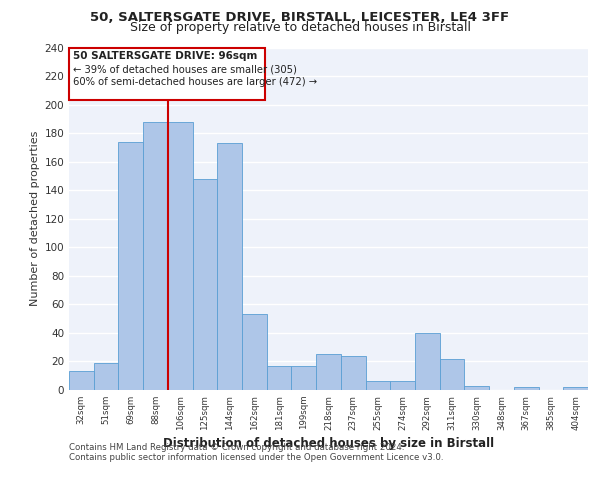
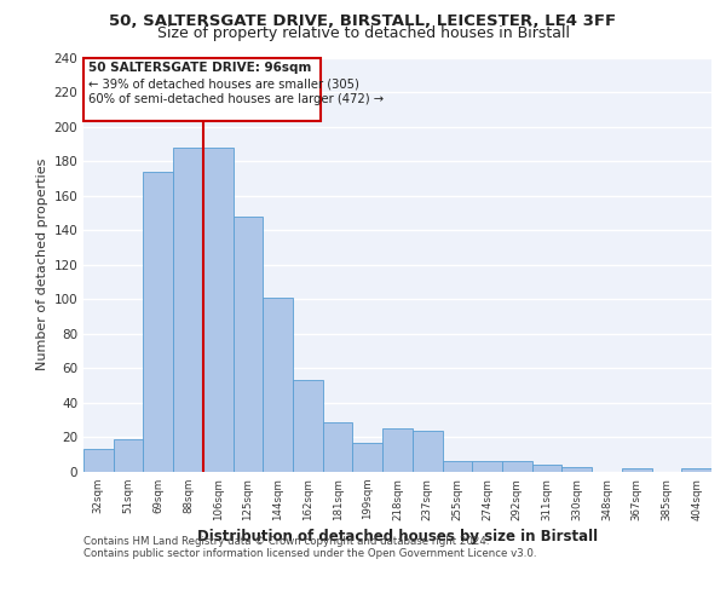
144sqm: 173 -> 101
181sqm: 17 -> 29
292sqm: 40 -> 6
311sqm: 22 -> 4
